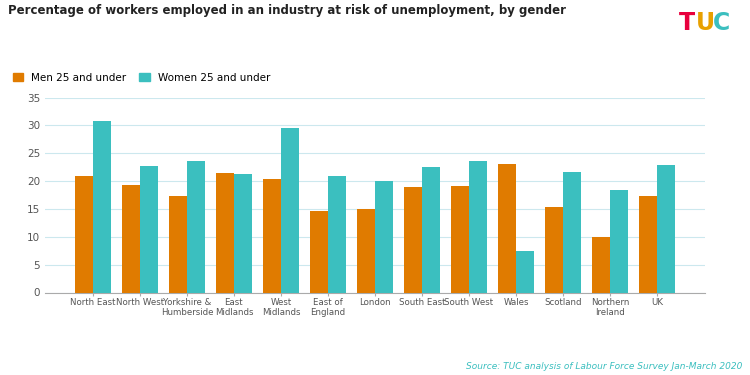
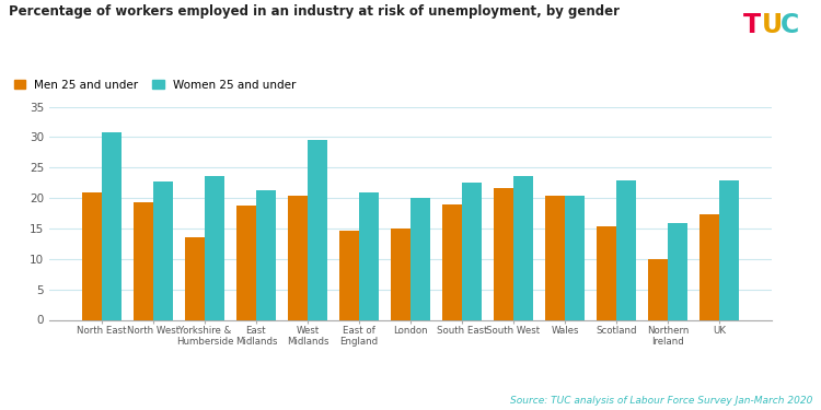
Men 25 and under/Yorkshire & Humberside: 17.4 -> 13.5
Men 25 and under/East Midlands: 21.4 -> 18.8
Men 25 and under/South West: 19.2 -> 21.7
Men 25 and under/Wales: 23.0 -> 20.3
Women 25 and under/Wales: 7.4 -> 20.4
Women 25 and under/Scotland: 21.6 -> 22.8
Women 25 and under/Northern Ireland: 18.4 -> 15.8
